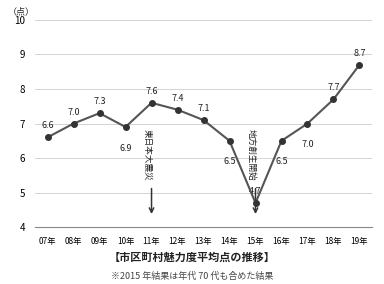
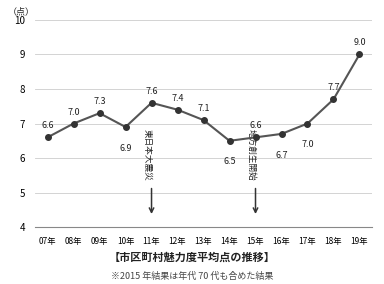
15年: 4.7 -> 6.6
16年: 6.5 -> 6.7
19年: 8.7 -> 9.0
